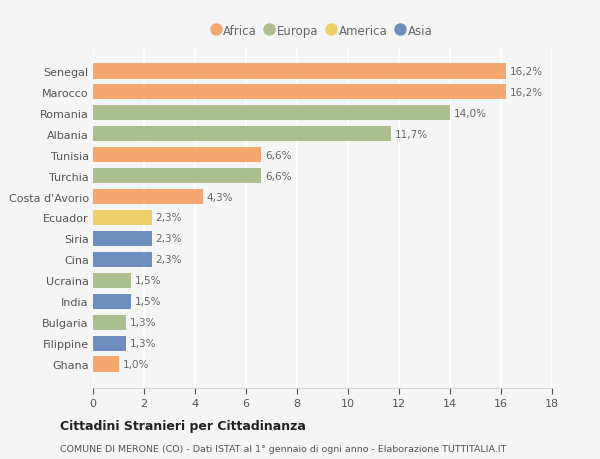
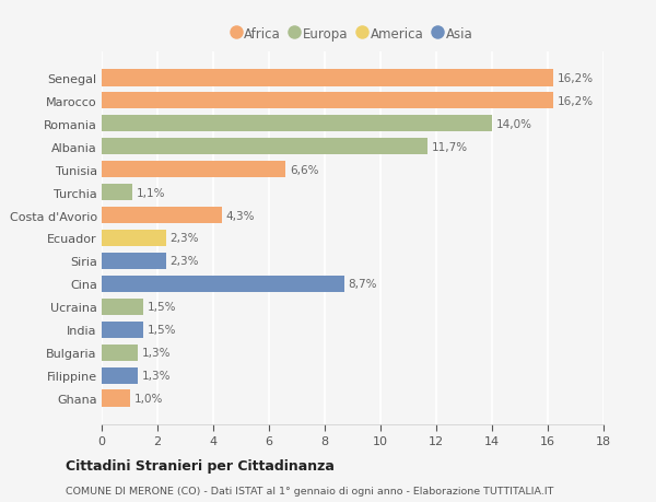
Turchia: 6,6% -> 1,1%
Cina: 2,3% -> 8,7%
